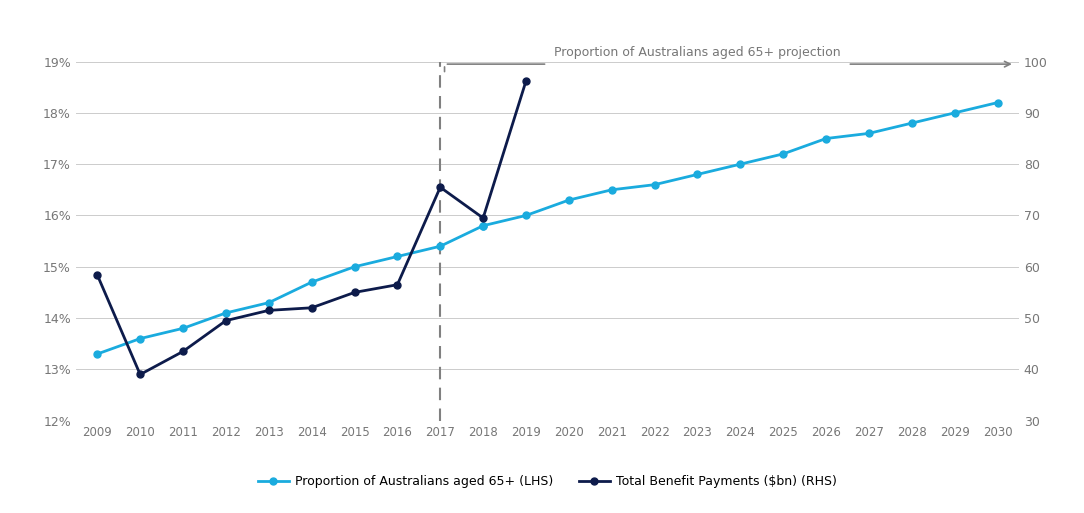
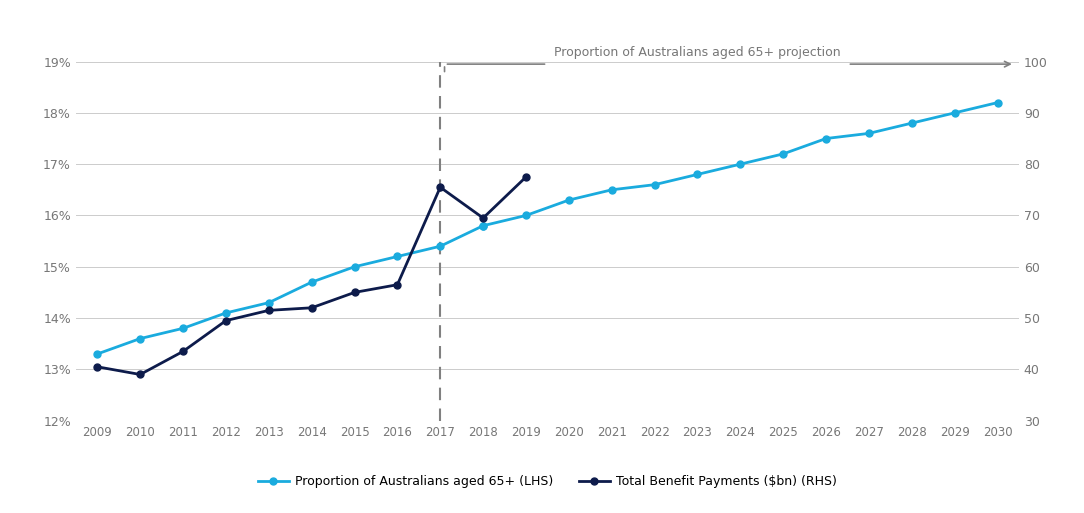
Total Benefit Payments ($bn) (RHS)/2009: 58.4 -> 40.5
Total Benefit Payments ($bn) (RHS)/2019: 96.2 -> 77.5
